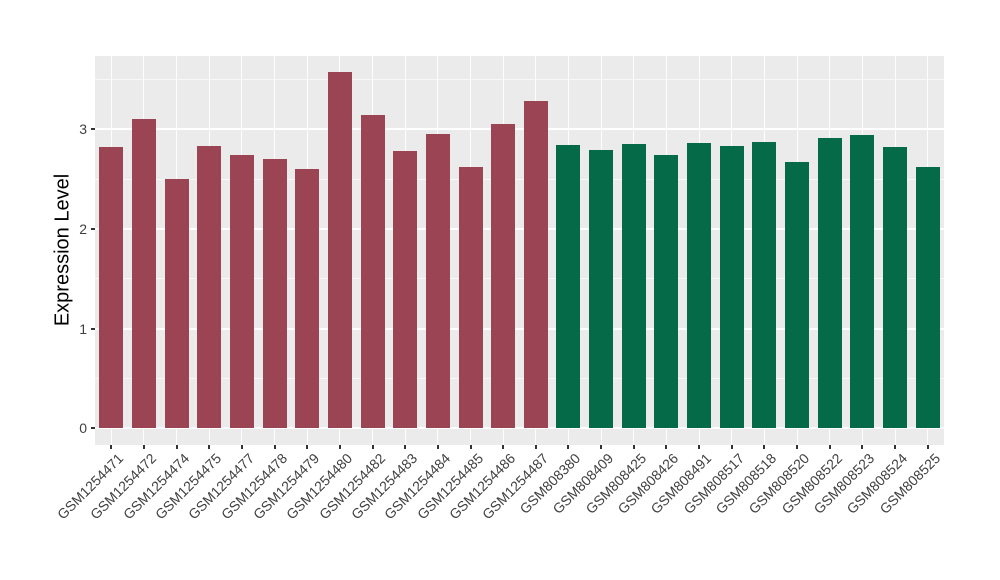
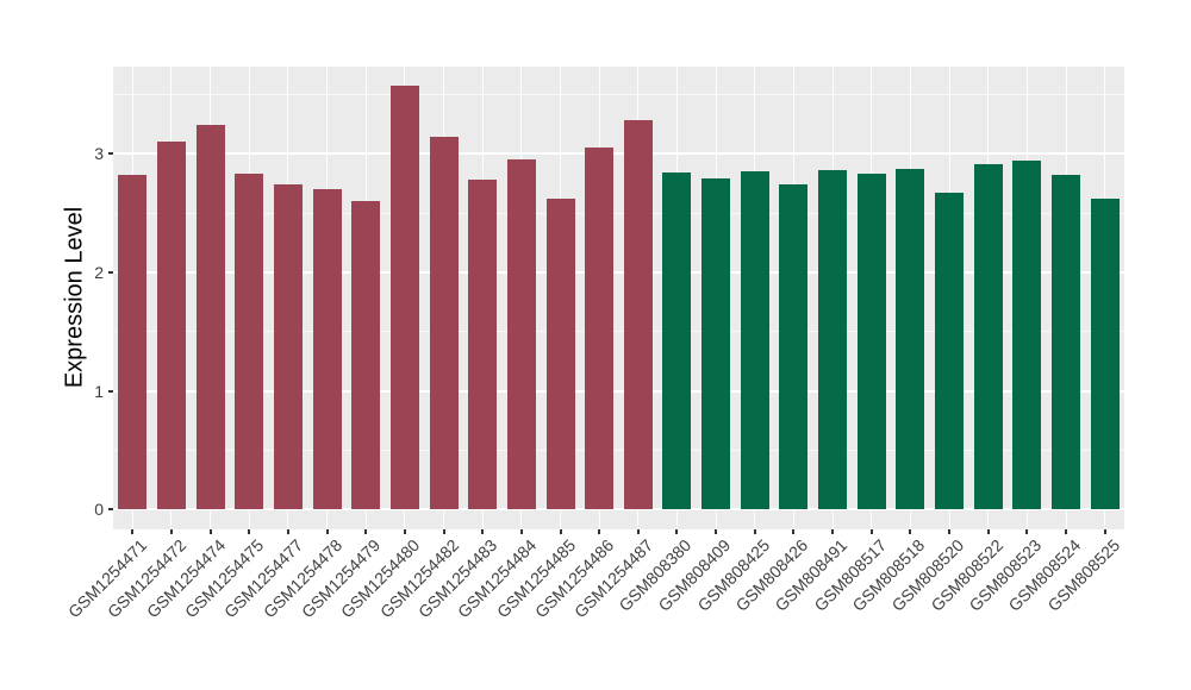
GSM1254474: 2.5 -> 3.2
